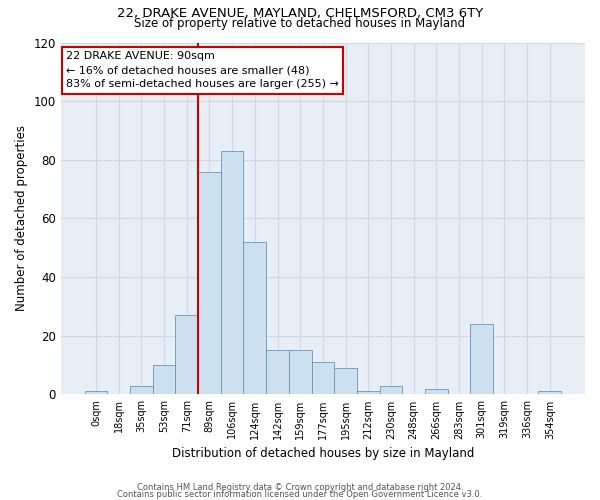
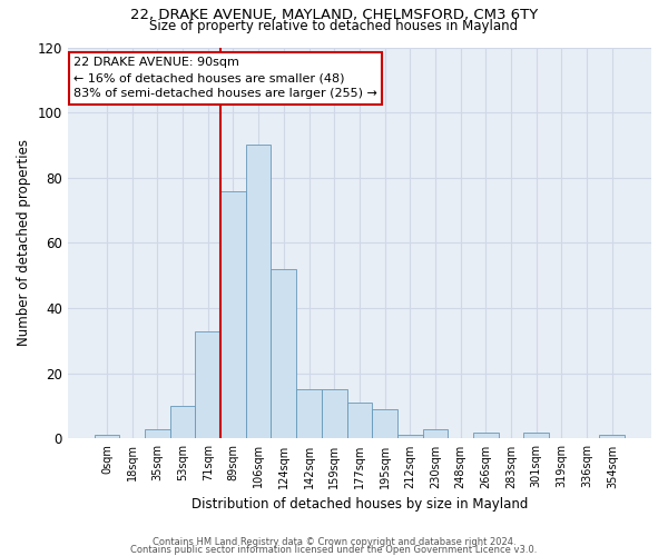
71sqm: 27 -> 33
106sqm: 83 -> 90
301sqm: 24 -> 2
